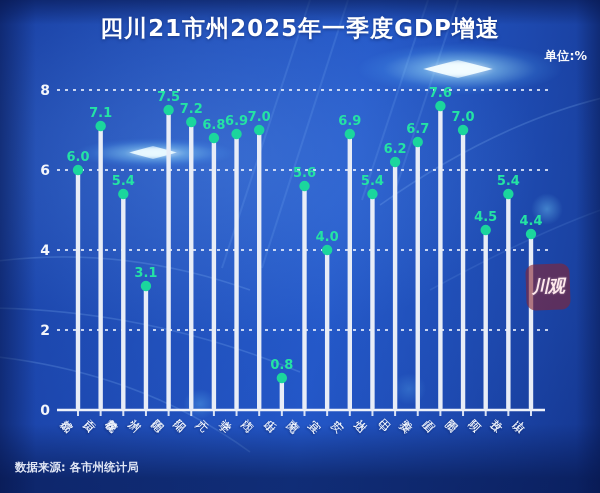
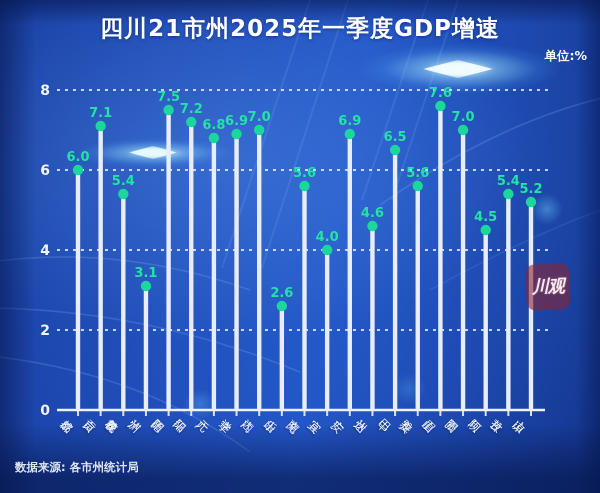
乐山: 0.8 -> 2.6
达州: 5.4 -> 4.6
巴中: 6.2 -> 6.5
雅安: 6.7 -> 5.6
凉山: 4.4 -> 5.2
